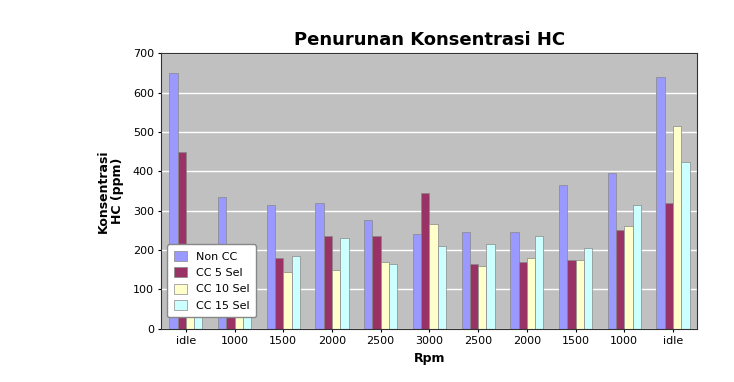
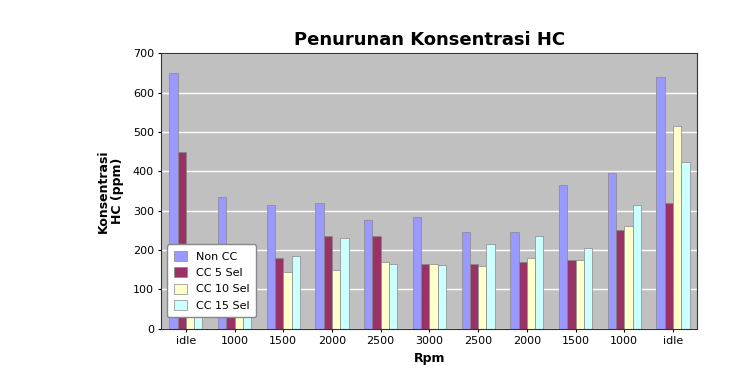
Non CC/3000: 240 -> 285
CC 5 Sel/3000: 345 -> 165
CC 10 Sel/3000: 265 -> 165
CC 15 Sel/3000: 210 -> 162
